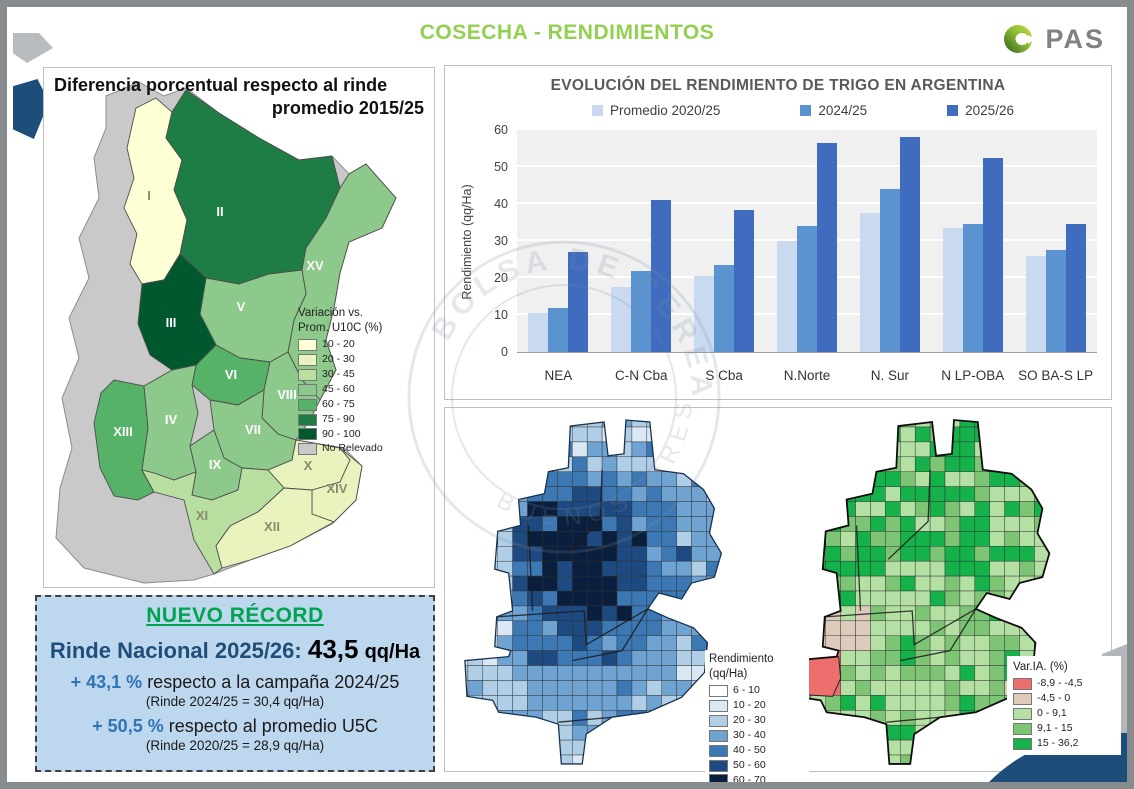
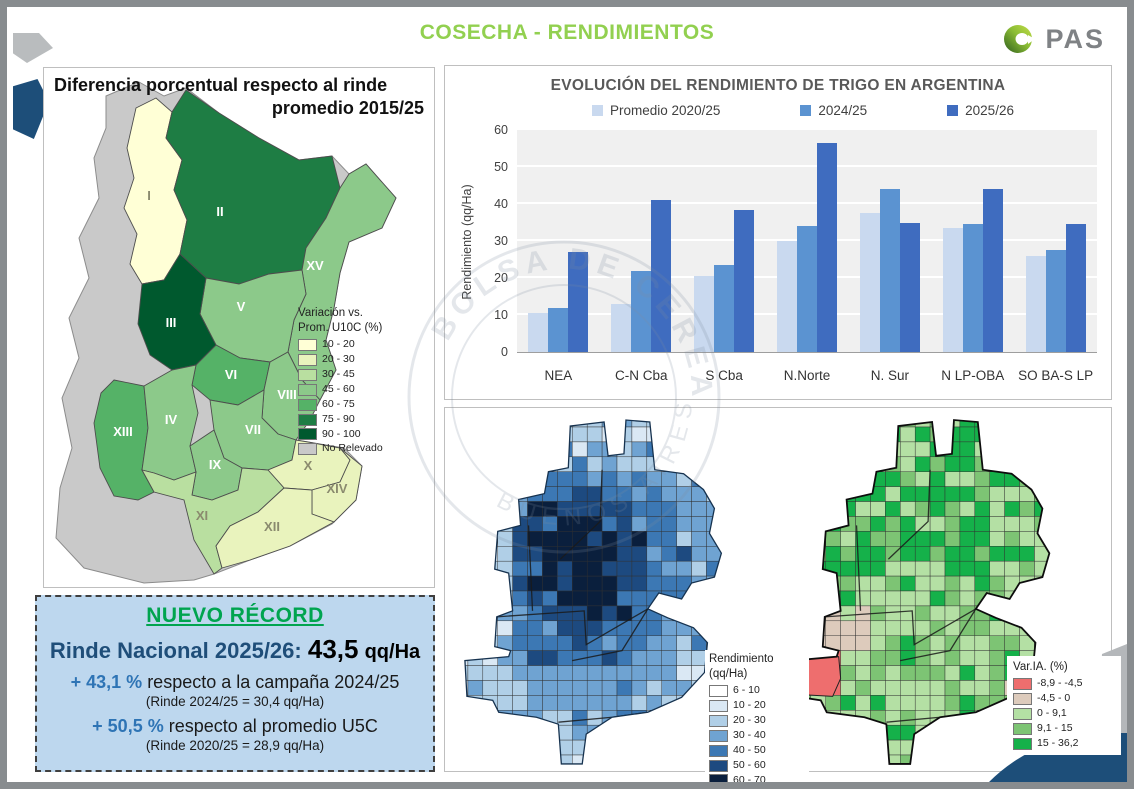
Promedio 2020/25/C-N Cba: 18 -> 13
2025/26/N. Sur: 58 -> 35
2025/26/N LP-OBA: 52 -> 44
